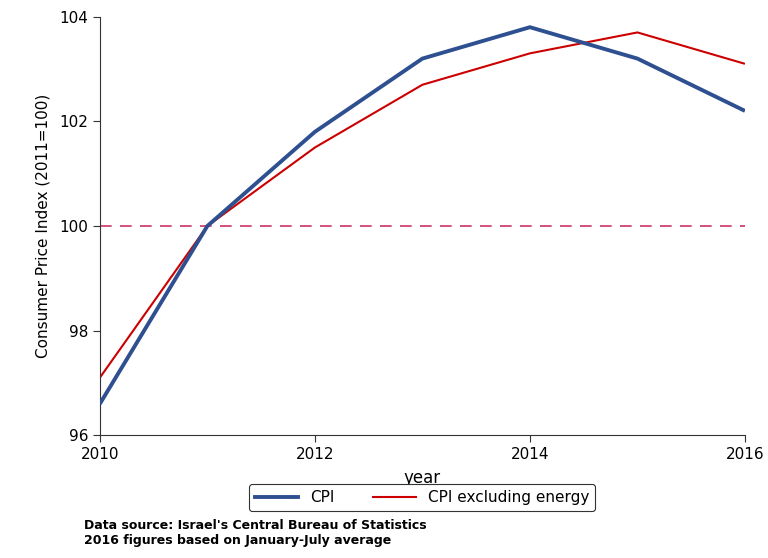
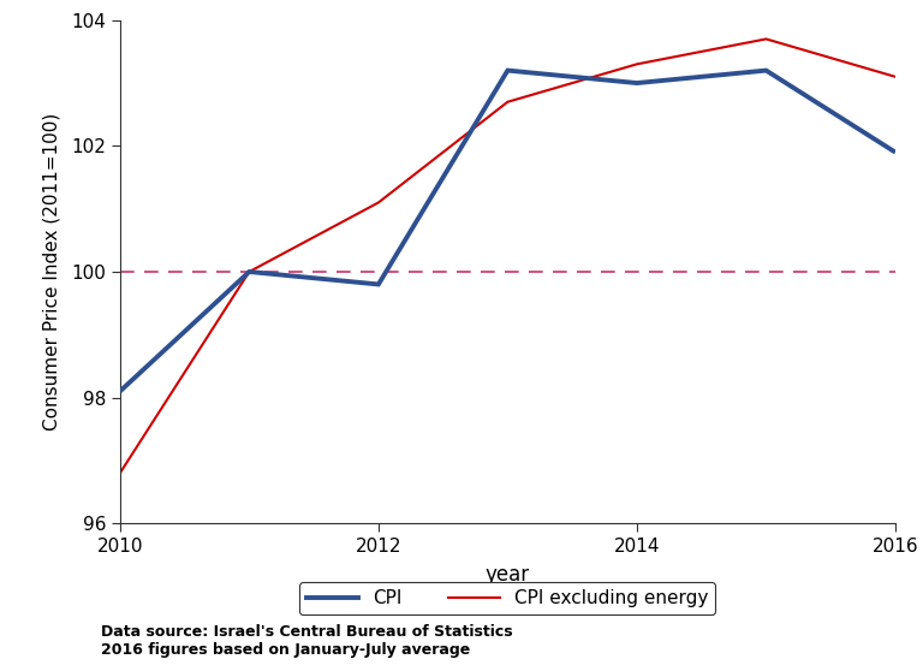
CPI/2010: 96.6 -> 98.1
CPI excluding energy/2010: 97.1 -> 96.8
CPI/2012: 101.8 -> 99.8
CPI excluding energy/2012: 101.5 -> 101.1
CPI/2014: 103.8 -> 103.0
CPI/2016: 102.2 -> 101.9
